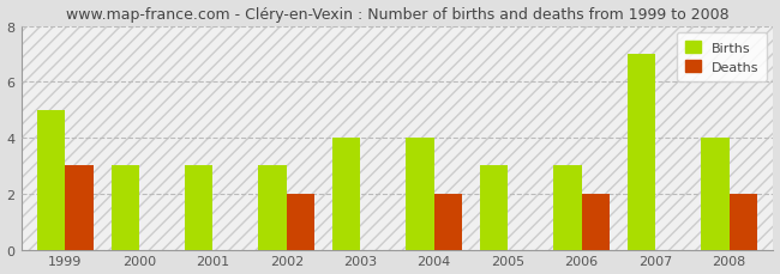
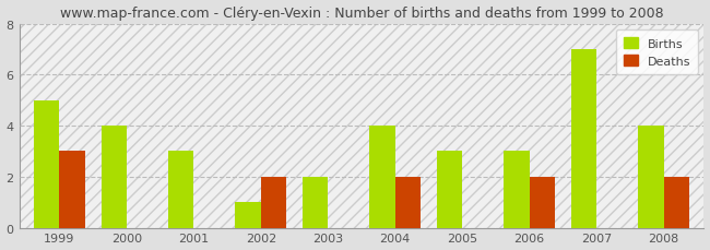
Births/2000: 3 -> 4
Births/2002: 3 -> 1
Births/2003: 4 -> 2
